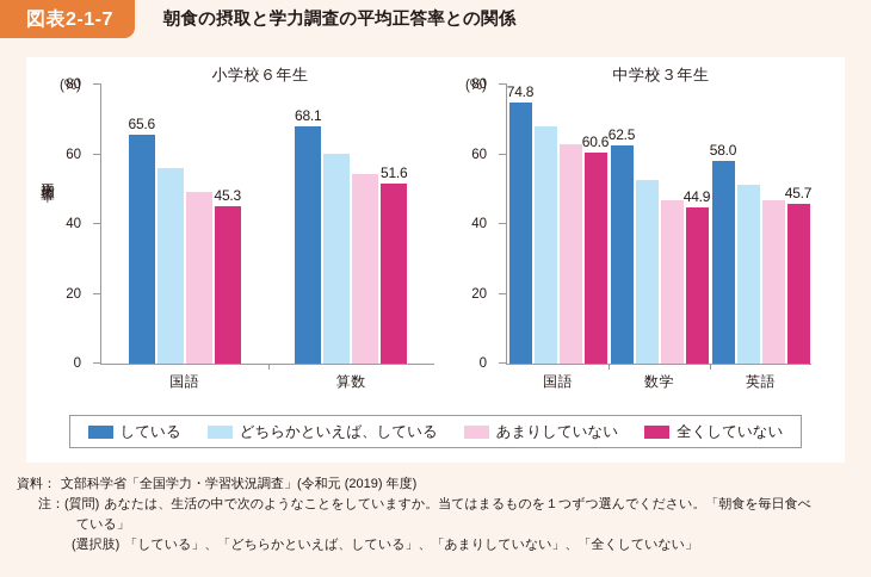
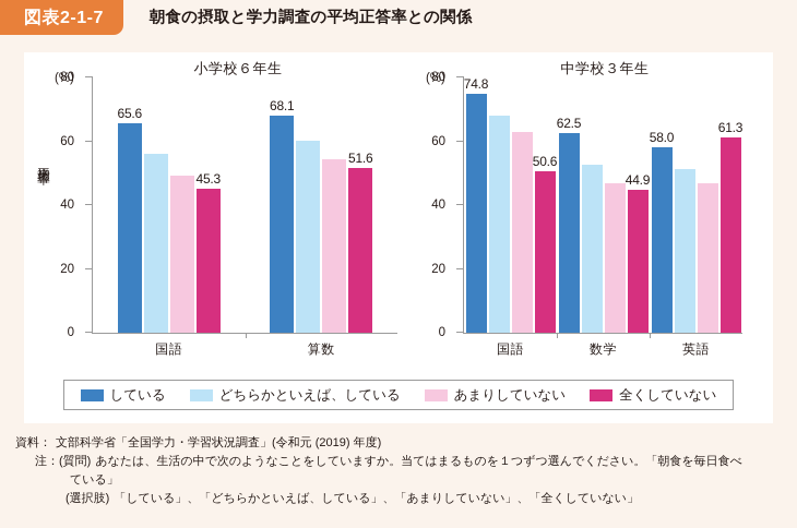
中学校３年生/全くしていない/国語: 60.6 -> 50.6
中学校３年生/全くしていない/英語: 45.7 -> 61.3
